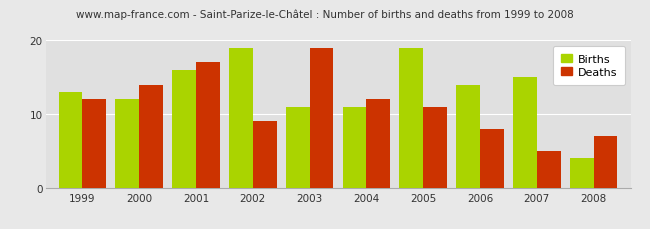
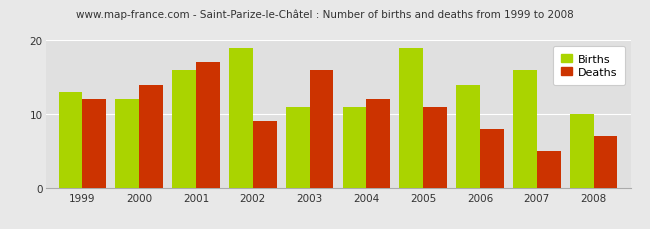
Deaths/2003: 19 -> 16
Births/2007: 15 -> 16
Births/2008: 4 -> 10
